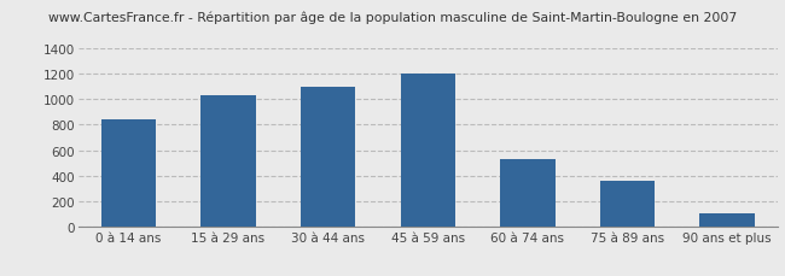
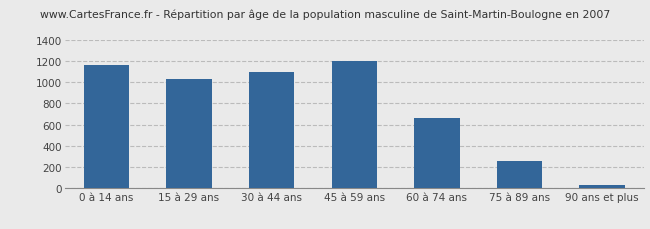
0 à 14 ans: 840 -> 1170
60 à 74 ans: 530 -> 660
75 à 89 ans: 360 -> 260
90 ans et plus: 100 -> 20
